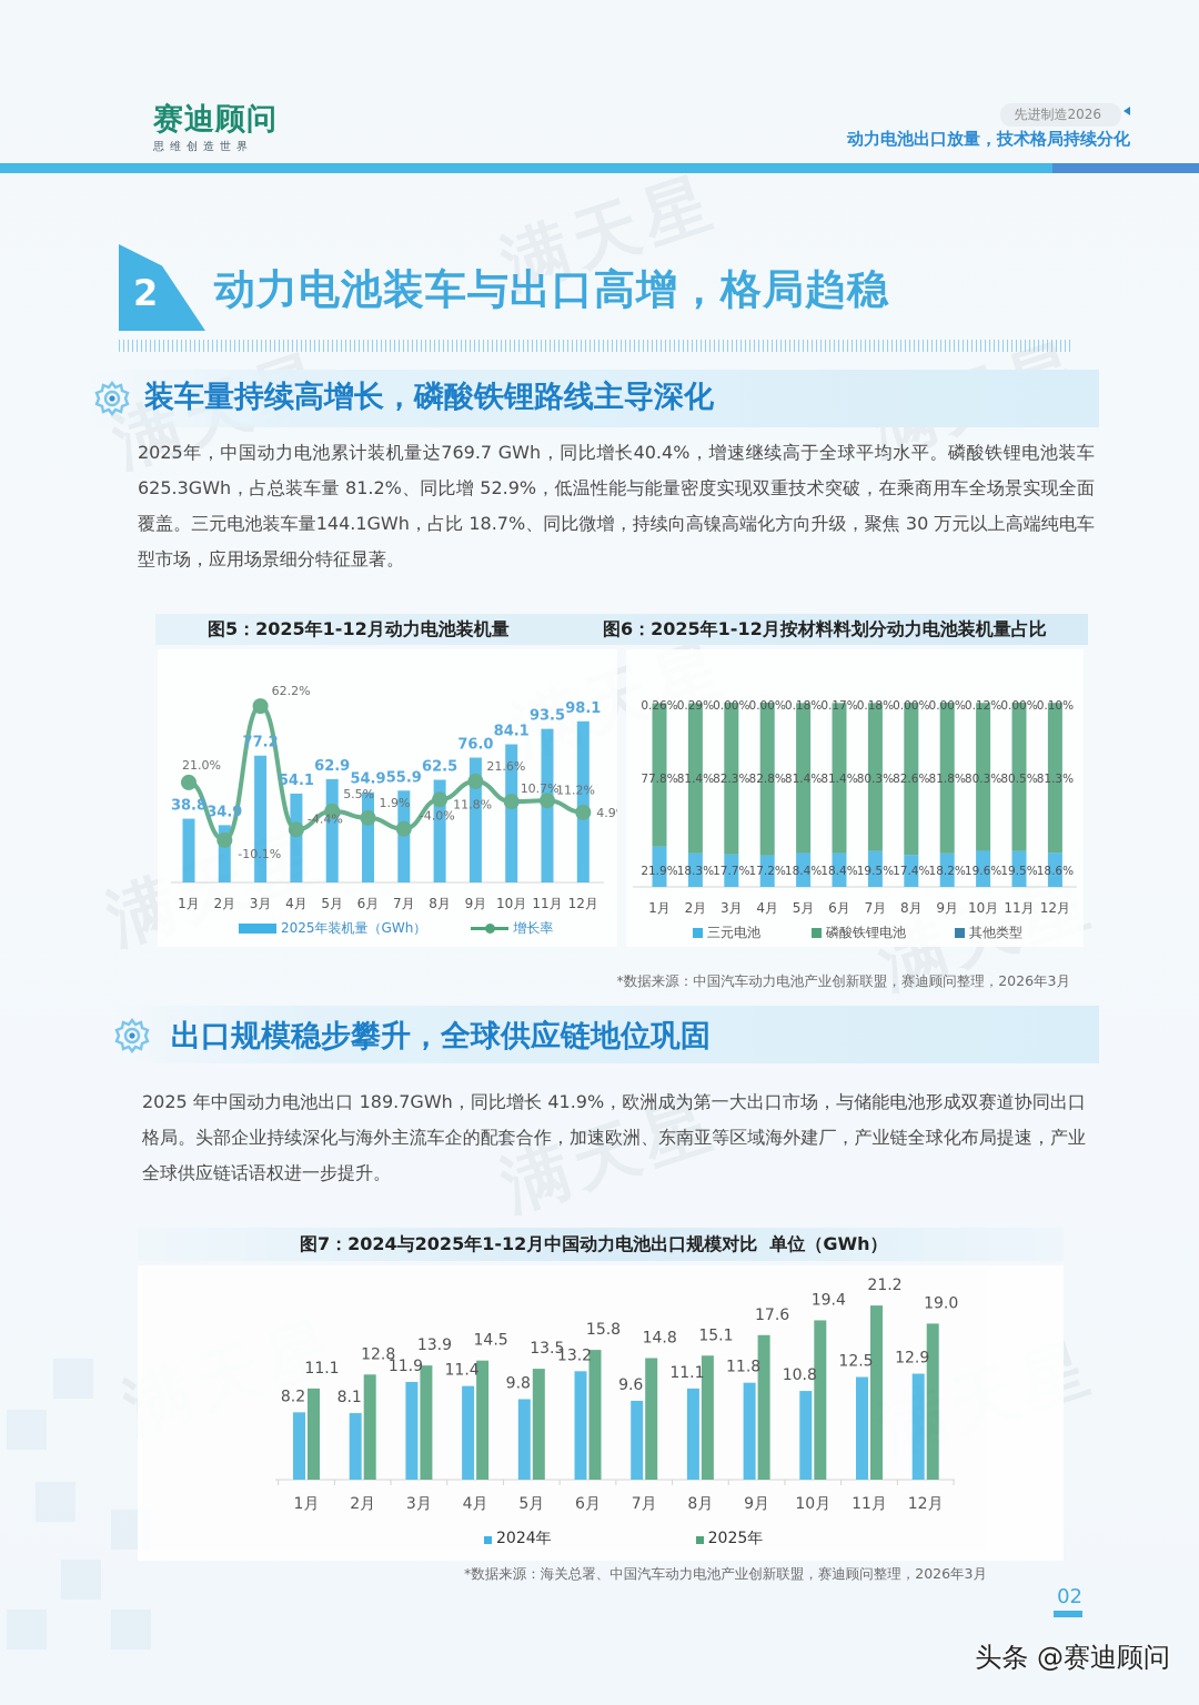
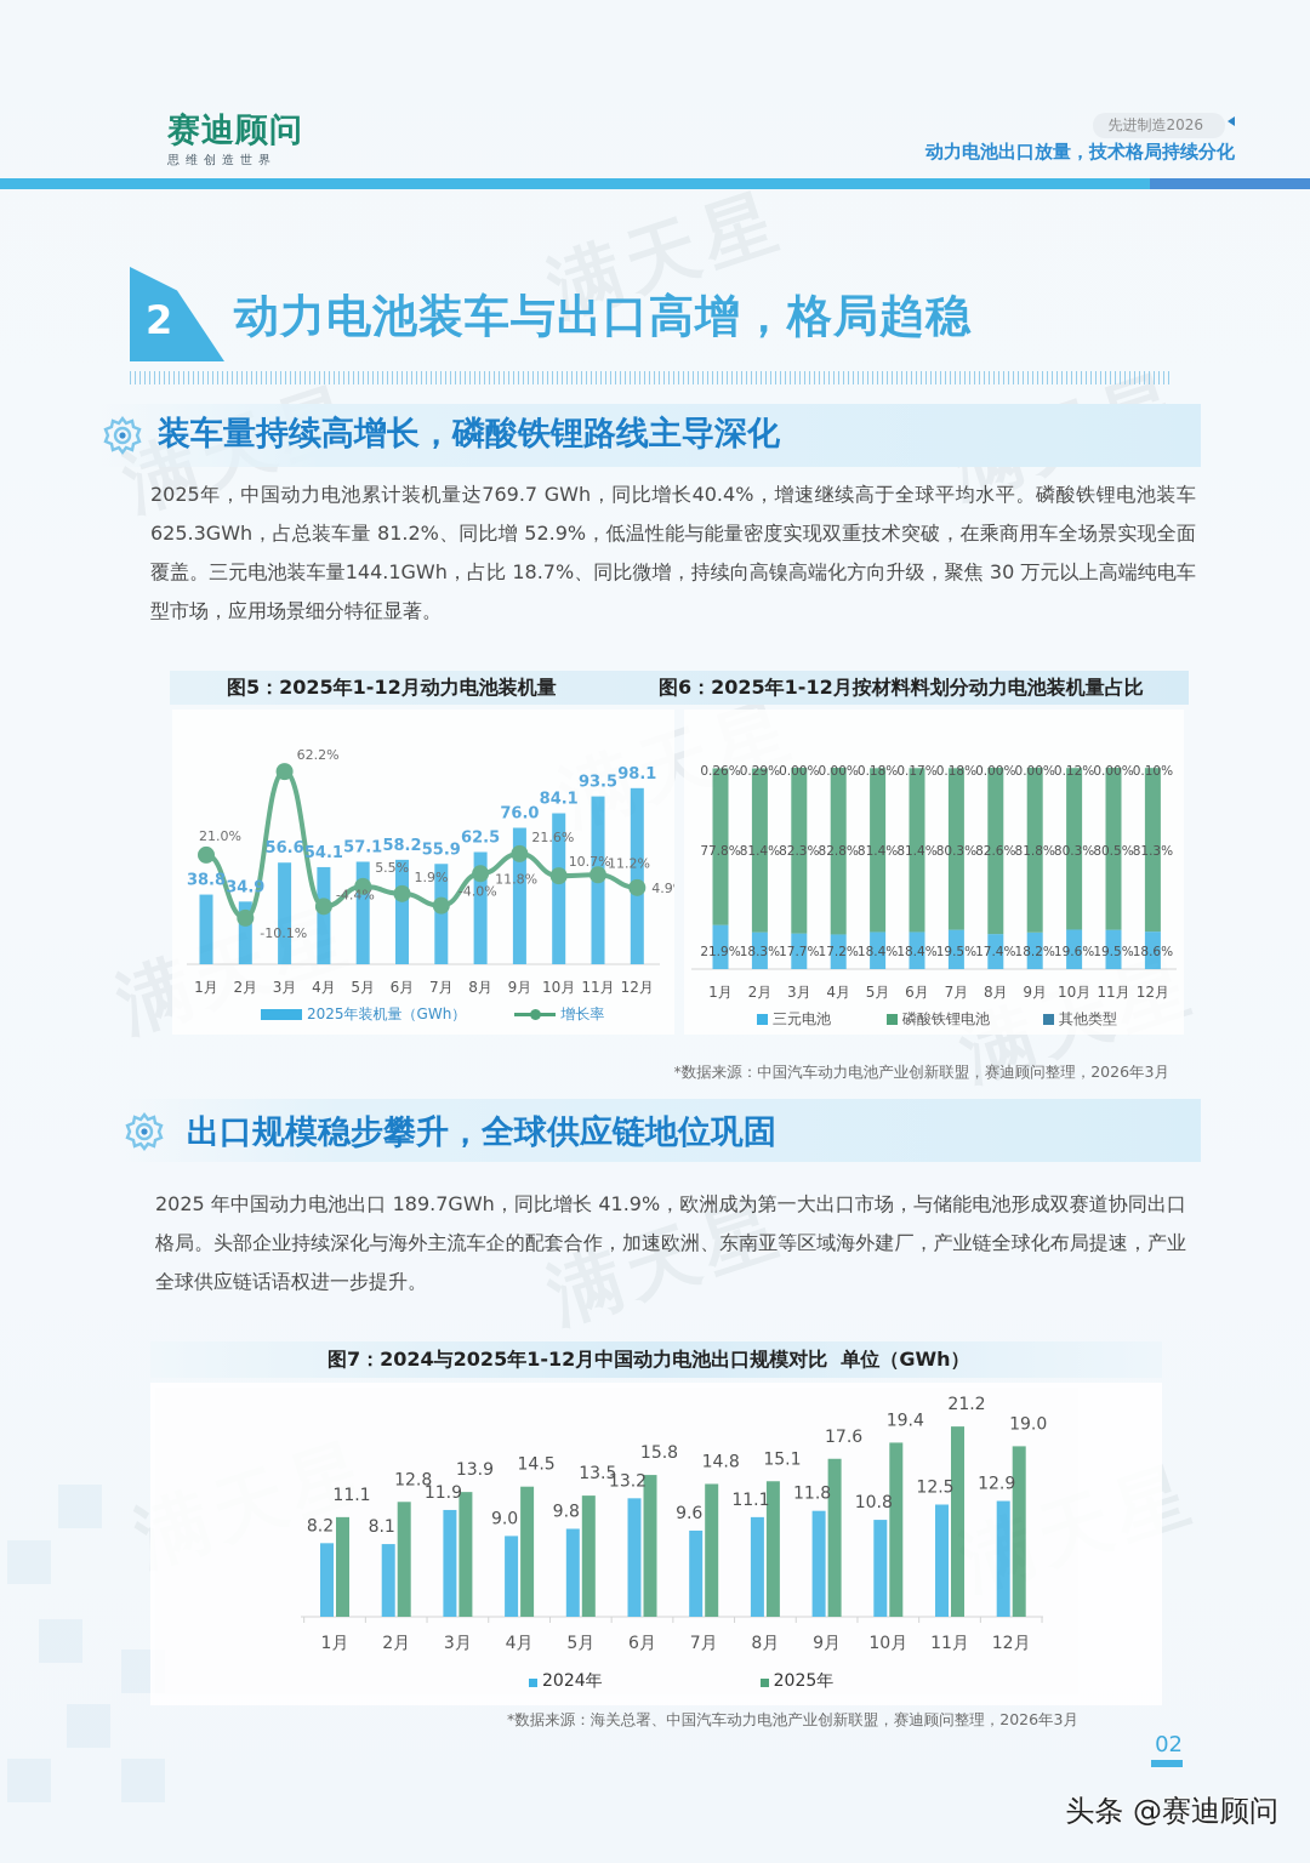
图5：2025年1-12月动力电池装机量/2025年装机量（GWh）/3月: 77.2 -> 56.6
图5：2025年1-12月动力电池装机量/2025年装机量（GWh）/5月: 62.9 -> 57.1
图5：2025年1-12月动力电池装机量/2025年装机量（GWh）/6月: 54.9 -> 58.2
图7：2024与2025年1-12月中国动力电池出口规模对比 单位（GWh）/2024年/4月: 11.4 -> 9.0
